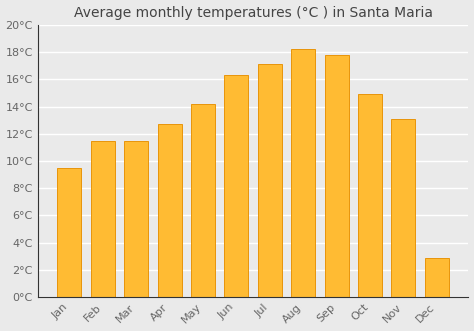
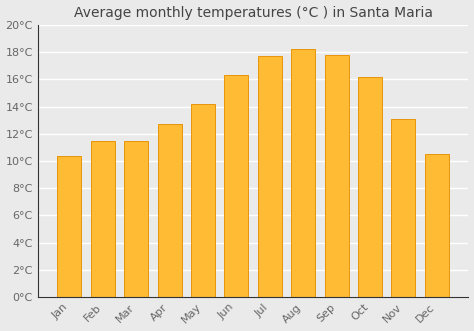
Jan: 9.5°C -> 10.4°C
Jul: 17.1°C -> 17.7°C
Oct: 14.9°C -> 16.2°C
Dec: 2.9°C -> 10.5°C
